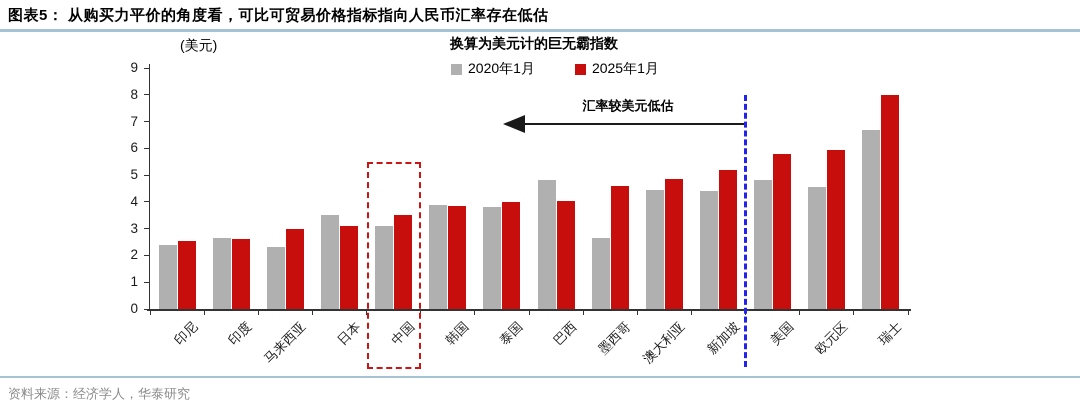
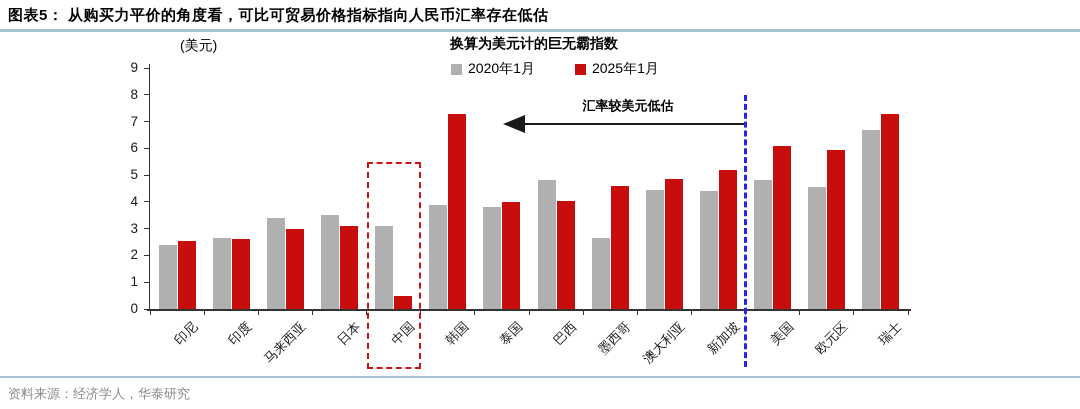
2020年1月/马来西亚: 2.3 -> 3.4
2025年1月/中国: 3.5 -> 0.5
2025年1月/韩国: 3.9 -> 7.3
2025年1月/美国: 5.8 -> 6.1
2025年1月/瑞士: 8.0 -> 7.3
